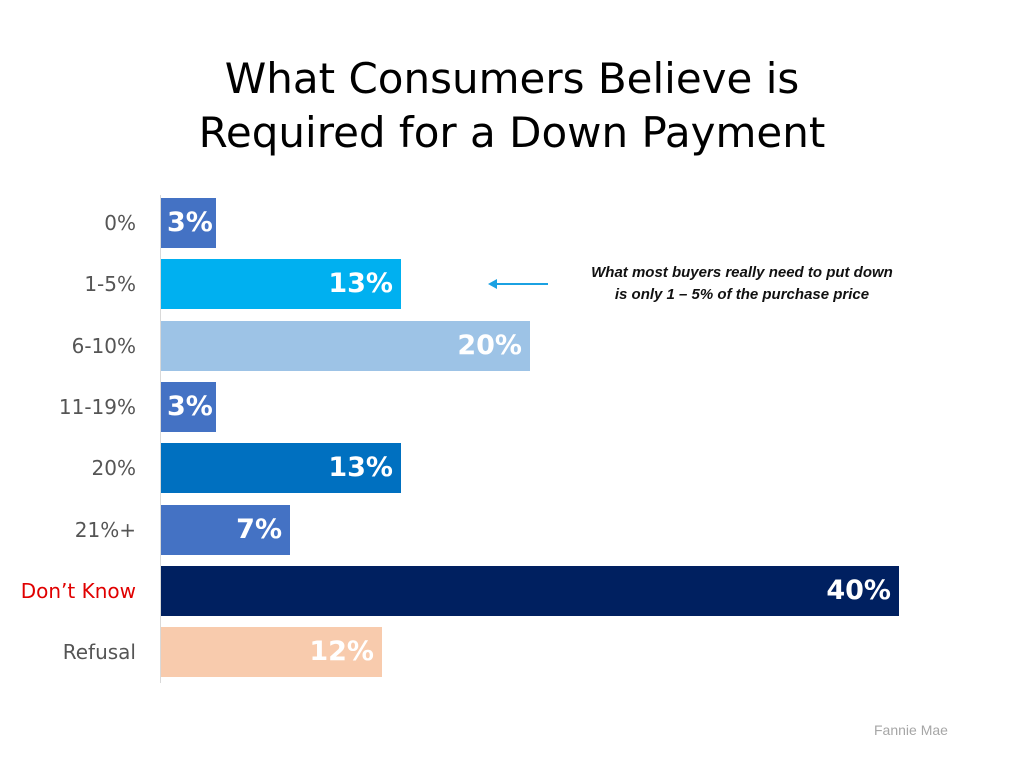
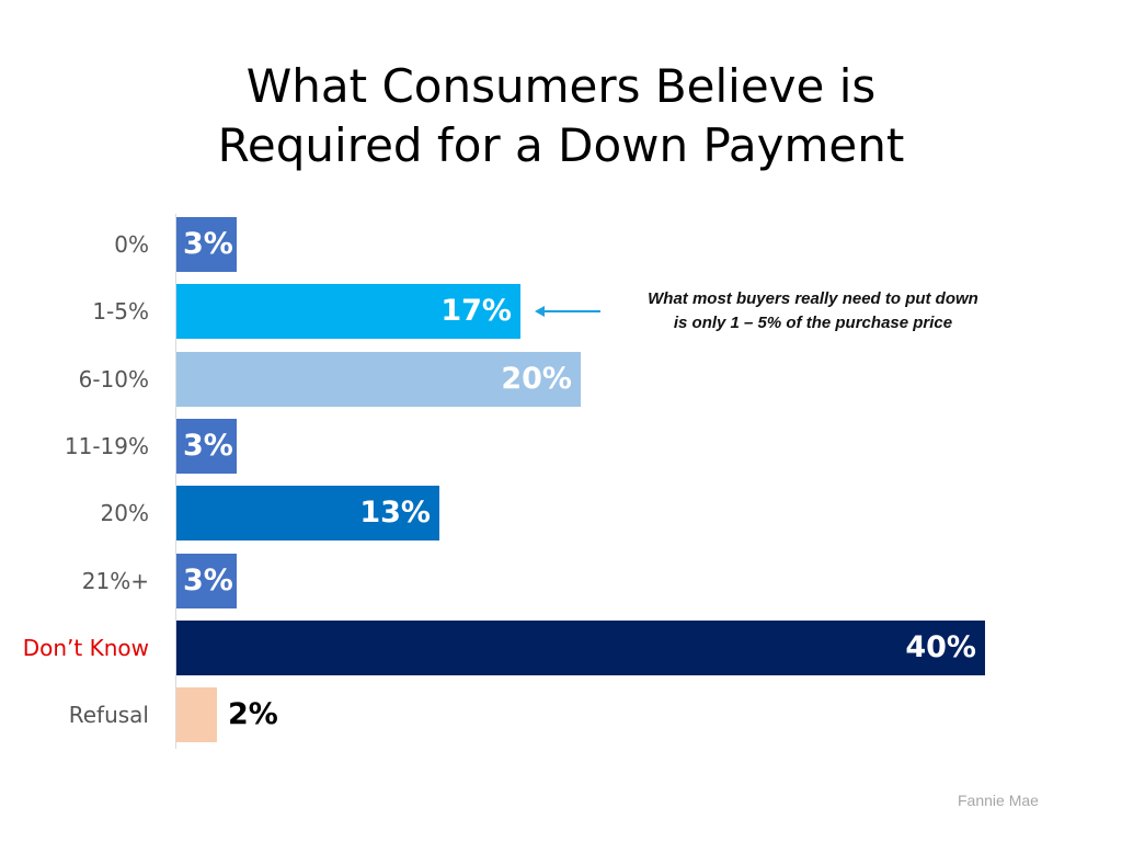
1-5%: 13% -> 17%
21%+: 7% -> 3%
Refusal: 12% -> 2%
